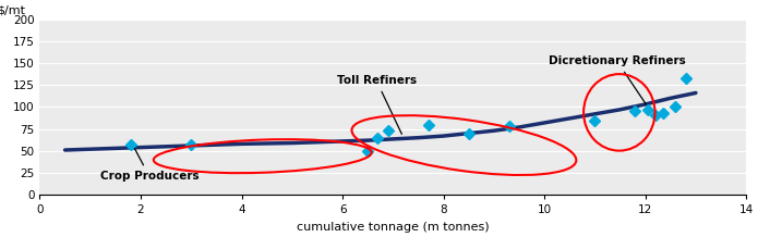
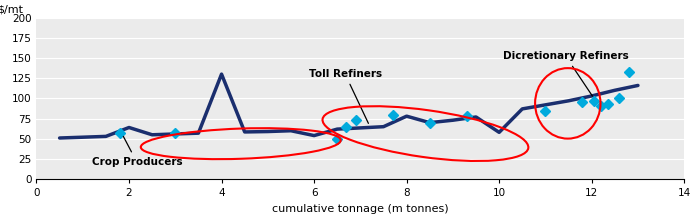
2: 54 -> 64
4: 58 -> 130
6: 61 -> 54
8: 67 -> 78
10: 82 -> 58
